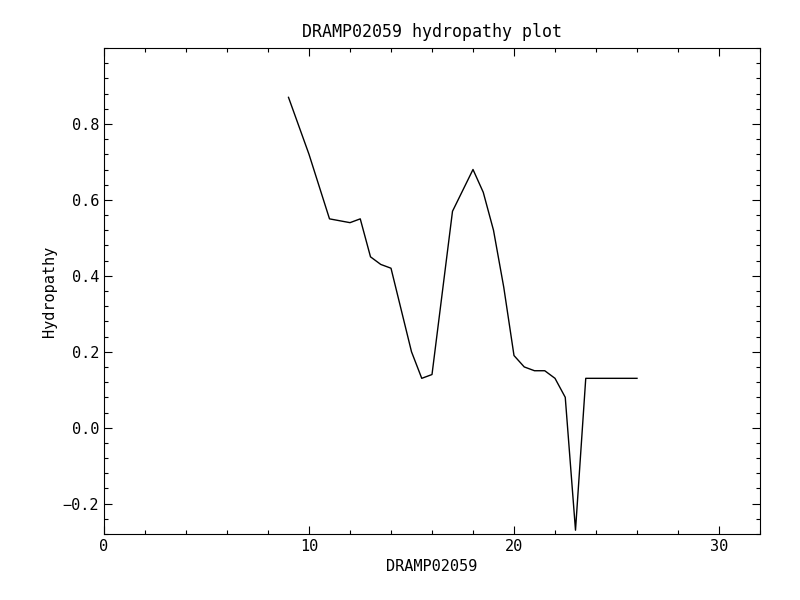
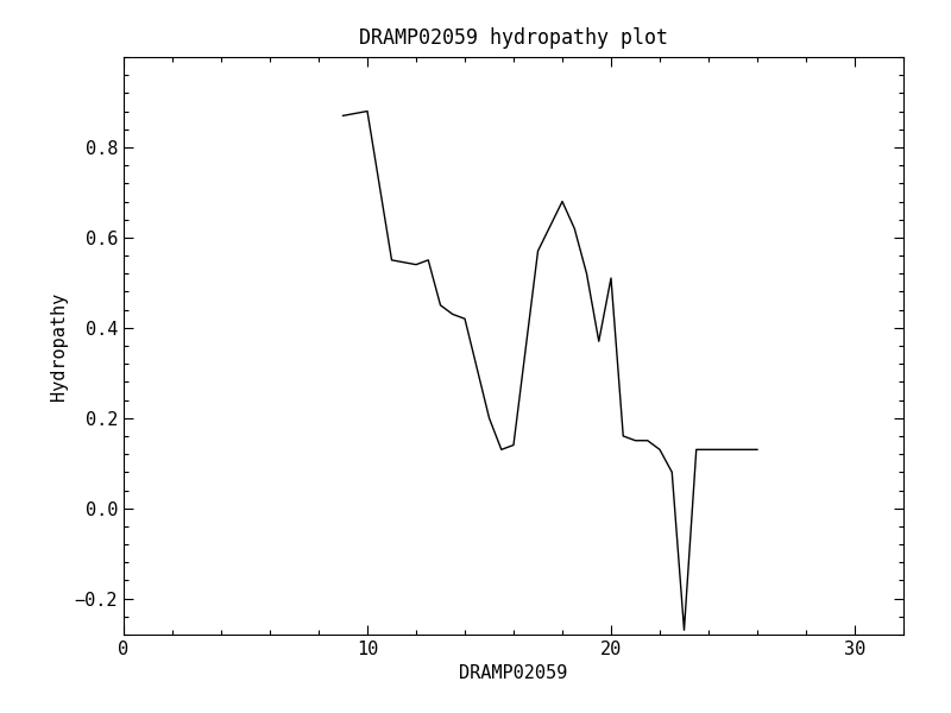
10: 0.72 -> 0.88
20: 0.19 -> 0.51
